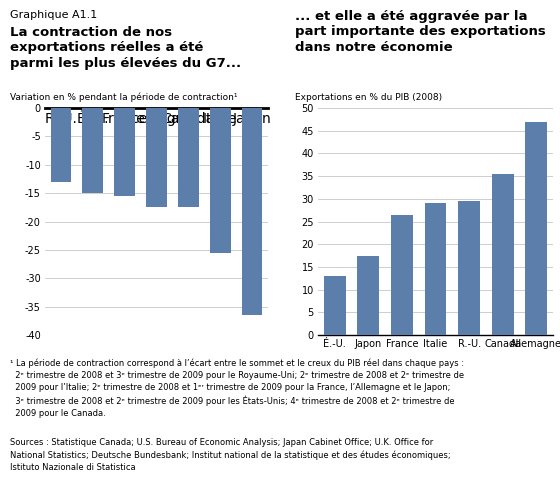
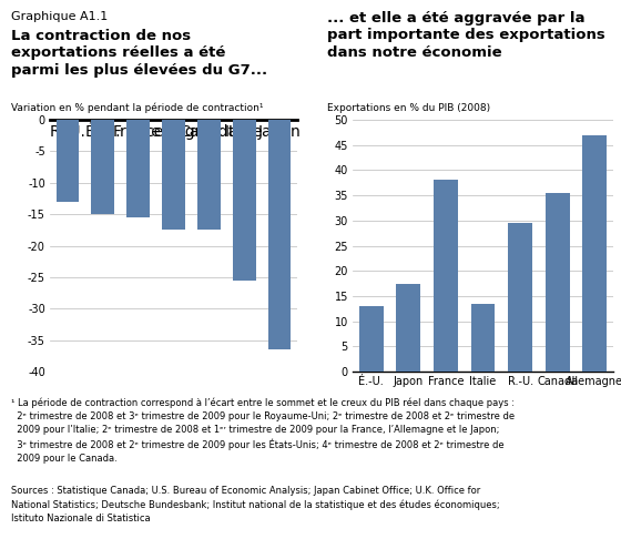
France: 26.5 -> 38.0
Italie: 29.0 -> 13.5
